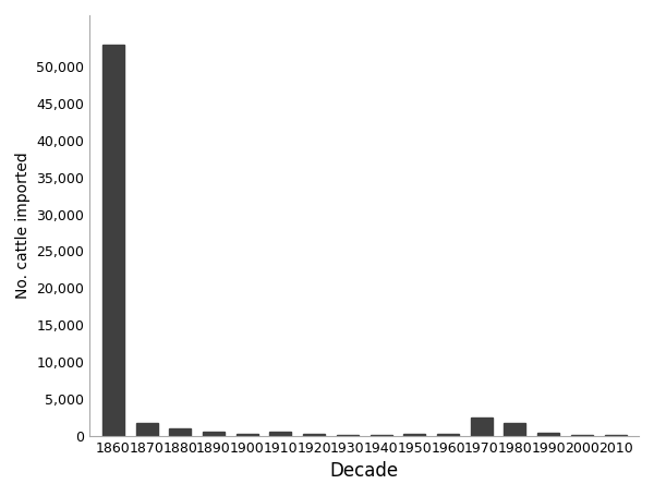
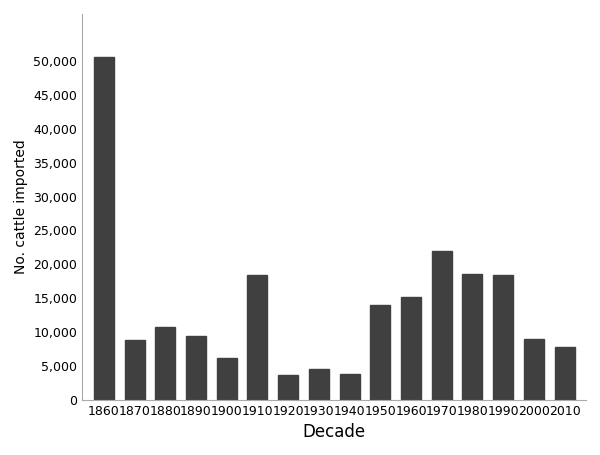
1860: 53,000 -> 50,600
1870: 1,700 -> 8,800
1880: 1,000 -> 10,800
1890: 600 -> 9,400
1900: 200 -> 6,200
1910: 500 -> 18,400
1920: 300 -> 3,600
1930: 200 -> 4,600
1940: 100 -> 3,800
1950: 200 -> 14,000
1960: 300 -> 15,200
1970: 2,500 -> 22,000
1980: 1,800 -> 18,600
1990: 400 -> 18,400
2000: 100 -> 9,000
2010: 0 -> 7,800
